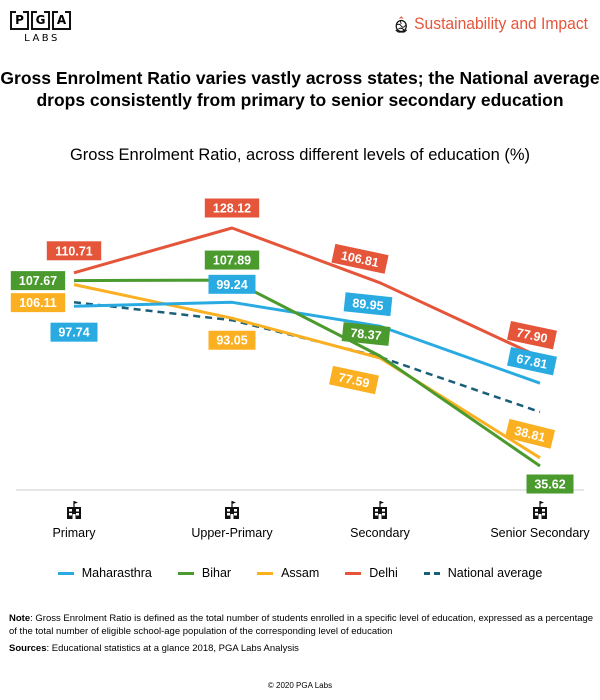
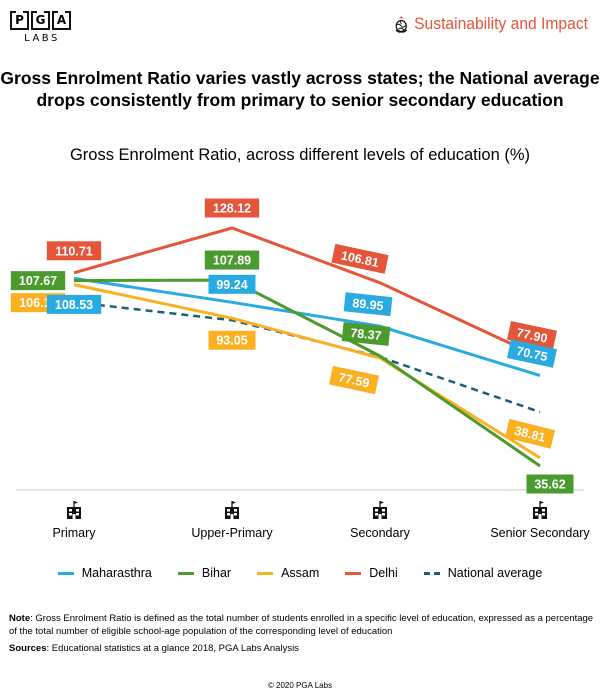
Maharasthra/Primary: 97.74 -> 108.53
Maharasthra/Senior Secondary: 67.81 -> 70.75
